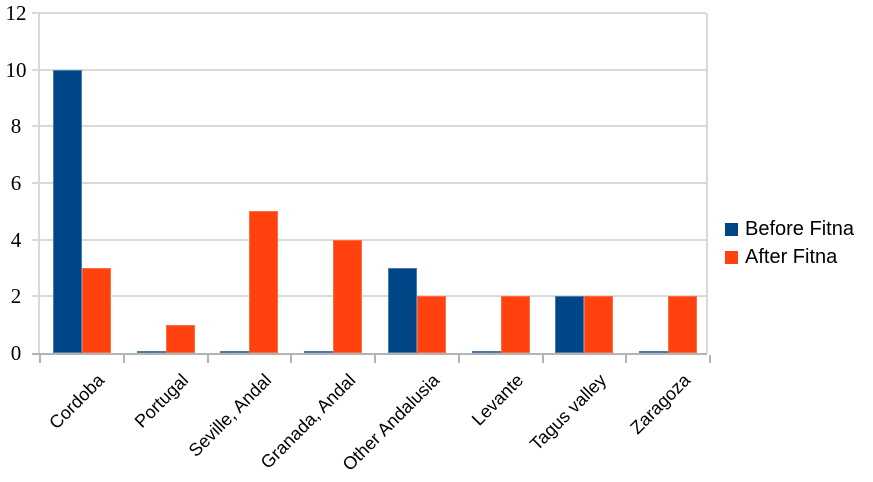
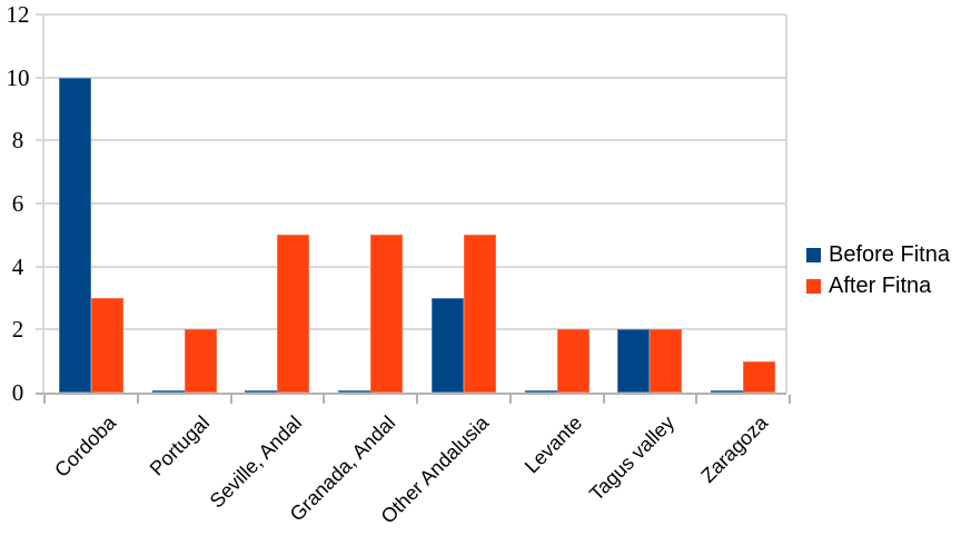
After Fitna/Portugal: 1 -> 2
After Fitna/Granada, Andal: 4 -> 5
After Fitna/Other Andalusia: 2 -> 5
After Fitna/Zaragoza: 2 -> 1
